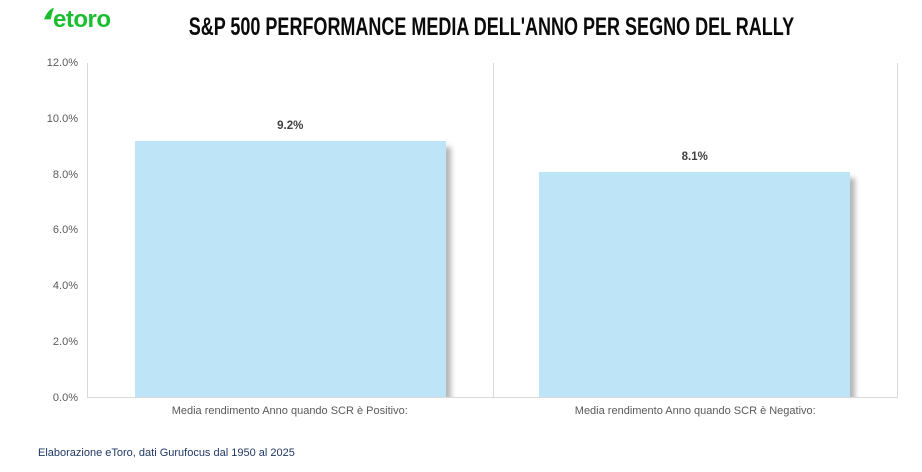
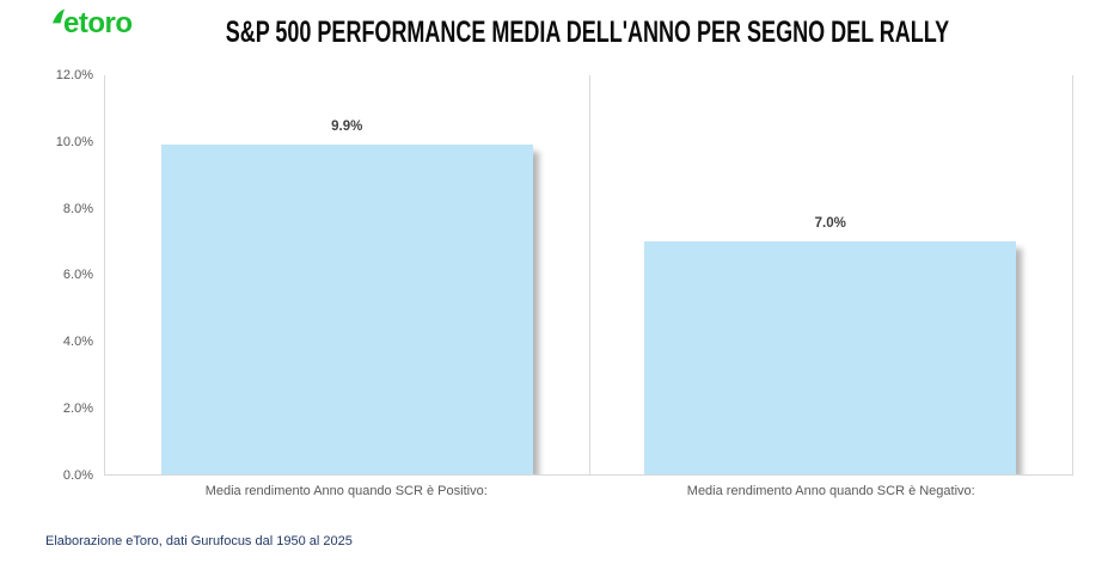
Media rendimento Anno quando SCR è Positivo:: 9.2% -> 9.9%
Media rendimento Anno quando SCR è Negativo:: 8.1% -> 7.0%
